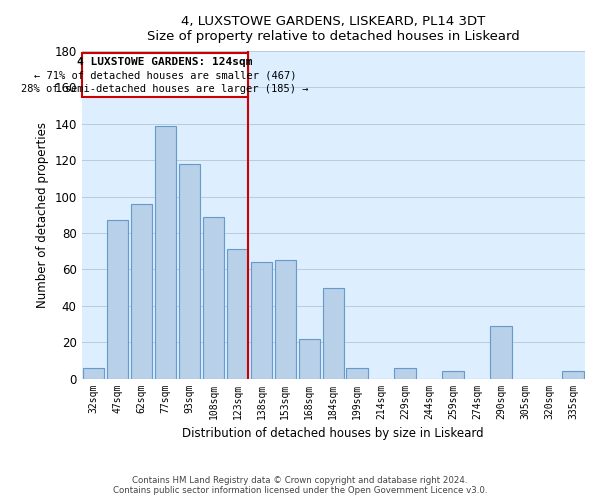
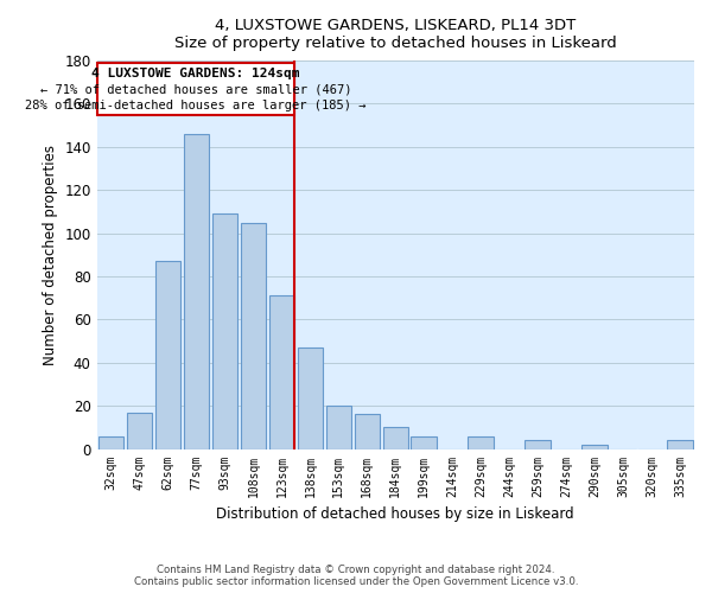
47sqm: 87 -> 17
62sqm: 96 -> 87
77sqm: 139 -> 146
93sqm: 118 -> 109
108sqm: 89 -> 105
138sqm: 64 -> 47
153sqm: 65 -> 20
168sqm: 22 -> 16
184sqm: 50 -> 10
290sqm: 29 -> 2
